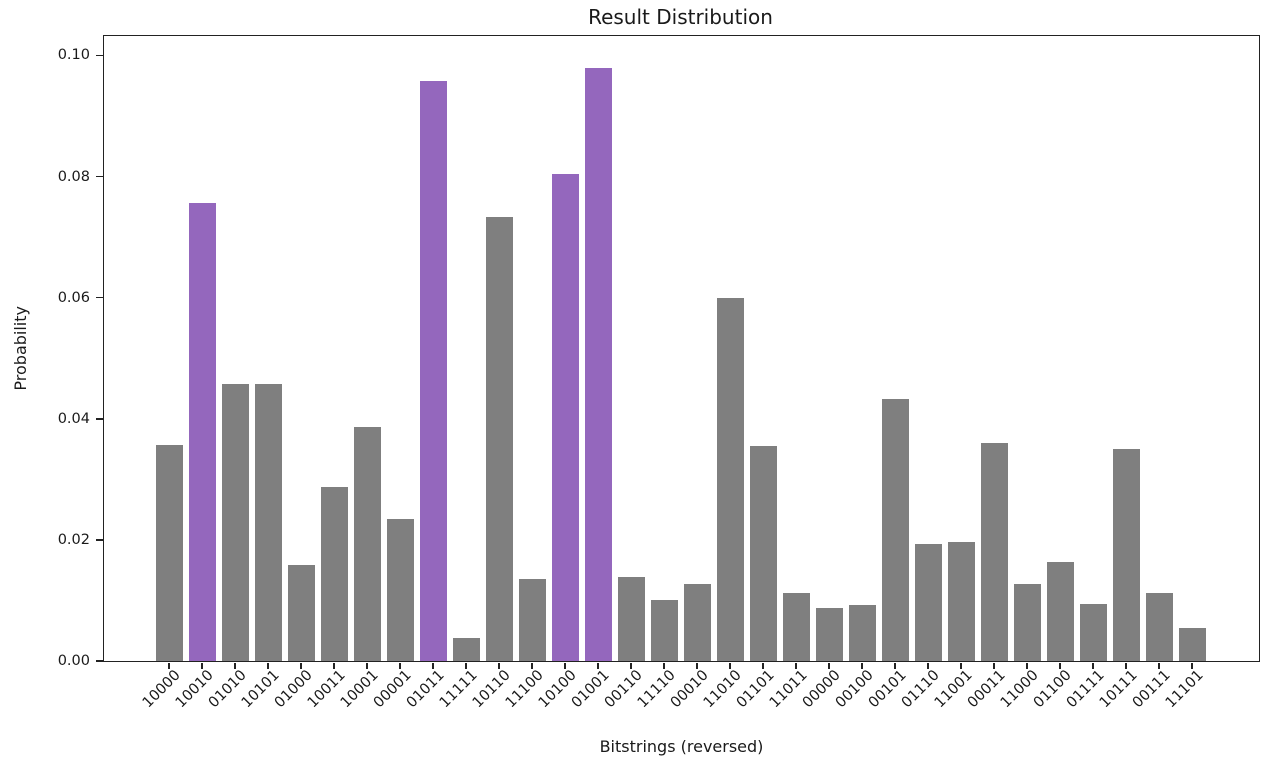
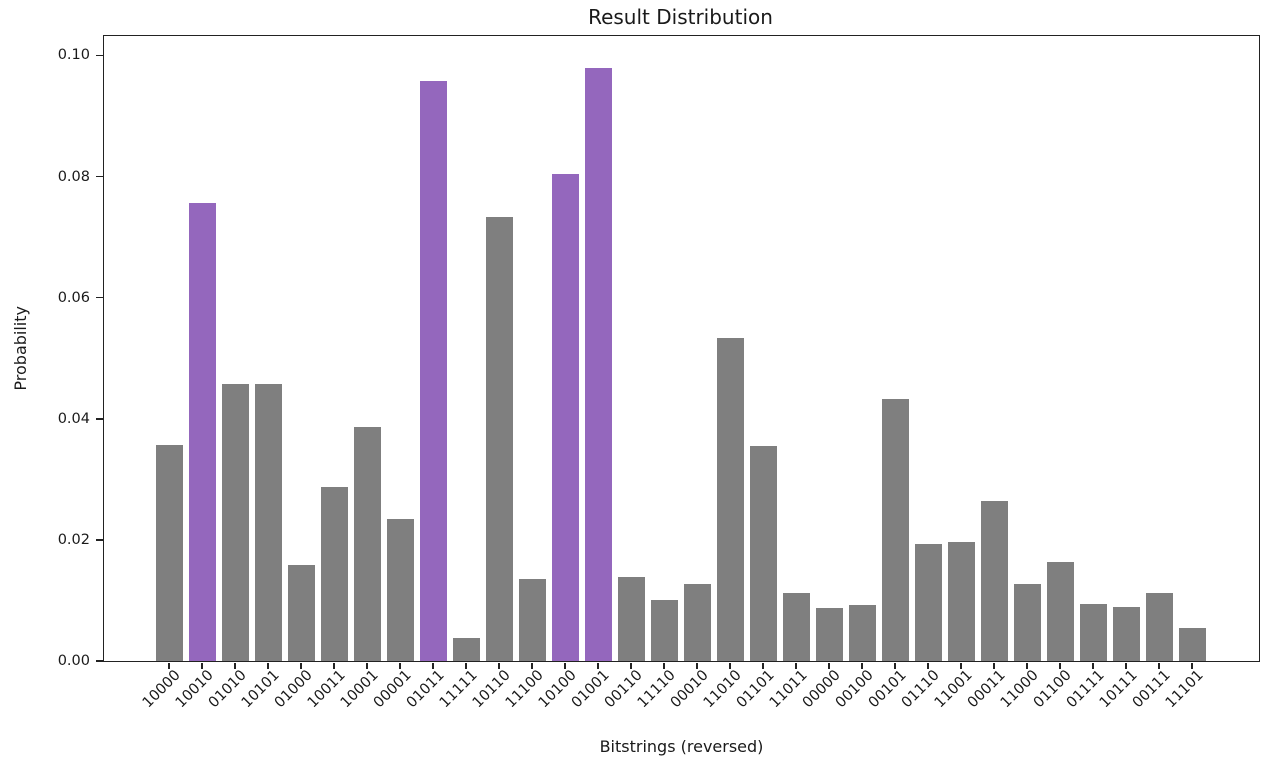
11010: 0.060 -> 0.053
00011: 0.036 -> 0.026
10111: 0.035 -> 0.009
